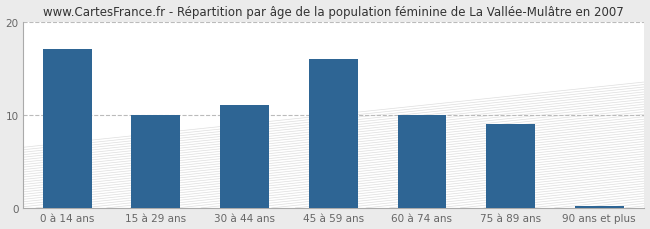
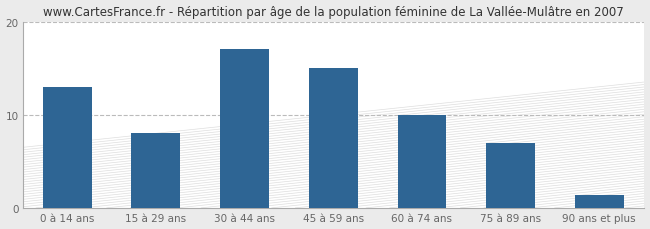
0 à 14 ans: 17.0 -> 13.0
15 à 29 ans: 10.0 -> 8.0
30 à 44 ans: 11.0 -> 17.0
45 à 59 ans: 16.0 -> 15.0
75 à 89 ans: 9.0 -> 7.0
90 ans et plus: 0.2 -> 1.4
